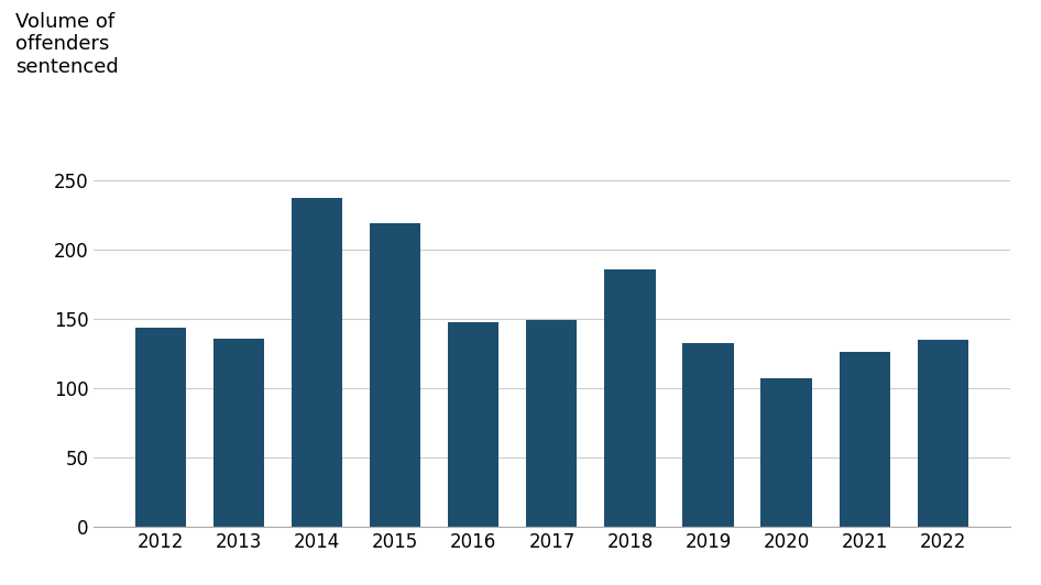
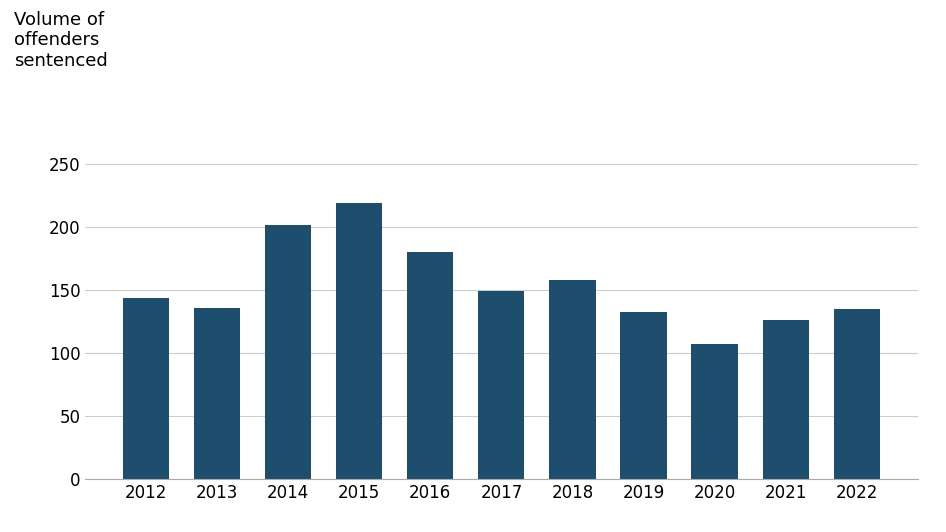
2014: 238 -> 202
2016: 148 -> 180
2018: 186 -> 158
